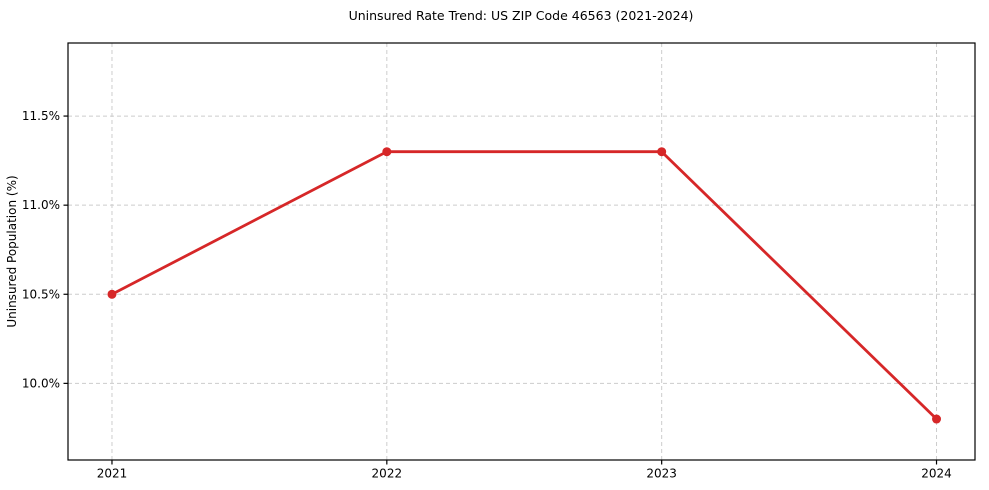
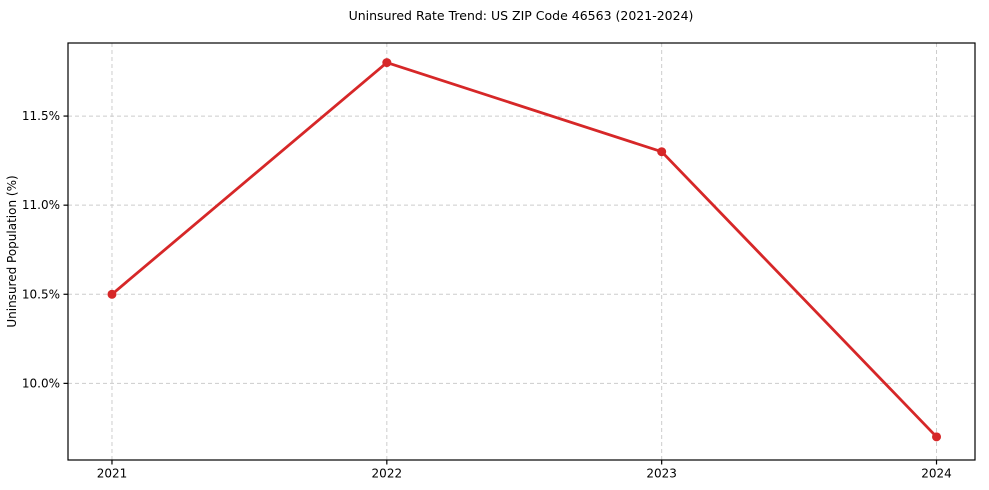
2022: 11.3% -> 11.8%
2024: 9.8% -> 9.7%
